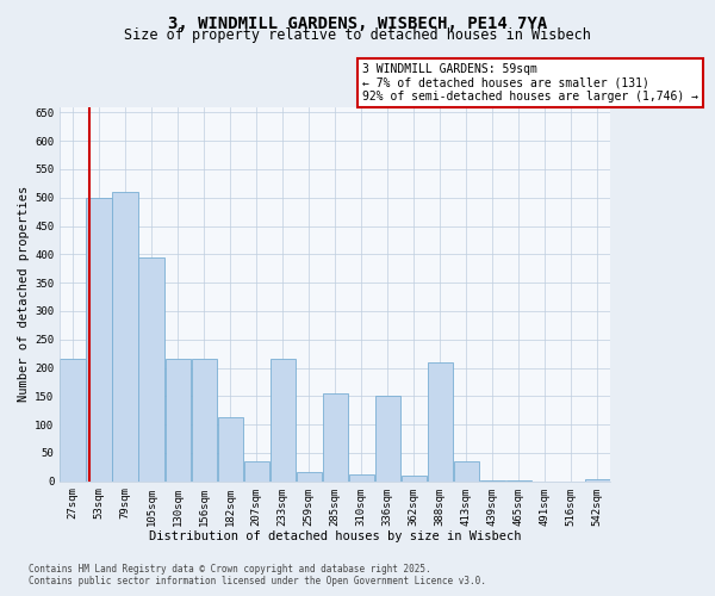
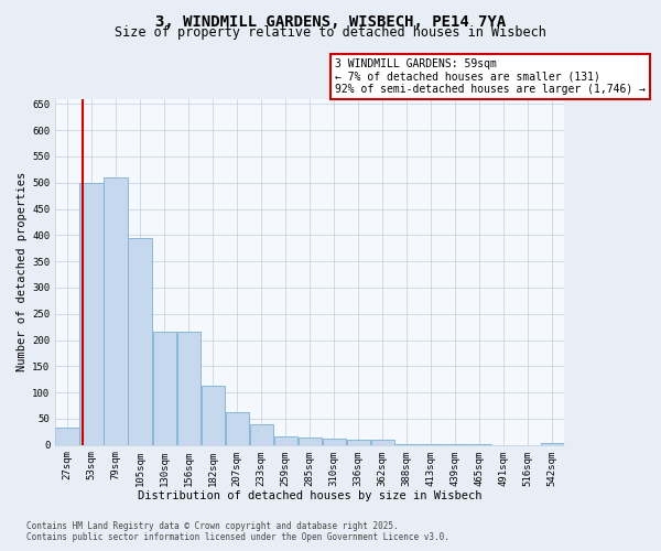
27sqm: 215 -> 32
207sqm: 35 -> 62
233sqm: 215 -> 40
285sqm: 155 -> 15
336sqm: 150 -> 10
388sqm: 210 -> 2
413sqm: 35 -> 2
